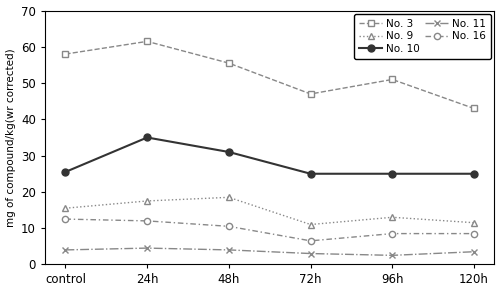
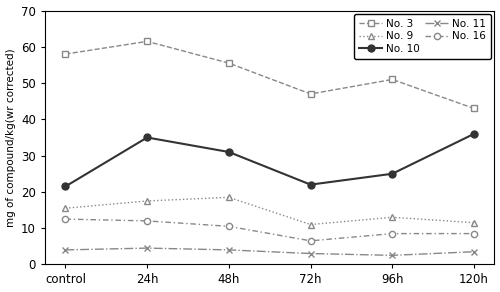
No. 10/control: 25.5 -> 21.5
No. 10/72h: 25.0 -> 22.0
No. 10/120h: 25.0 -> 36.0
